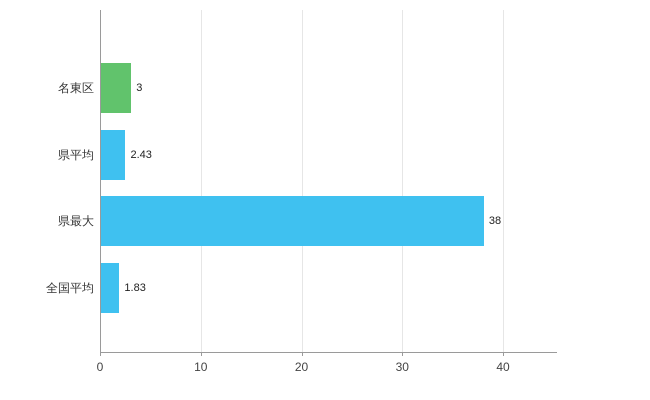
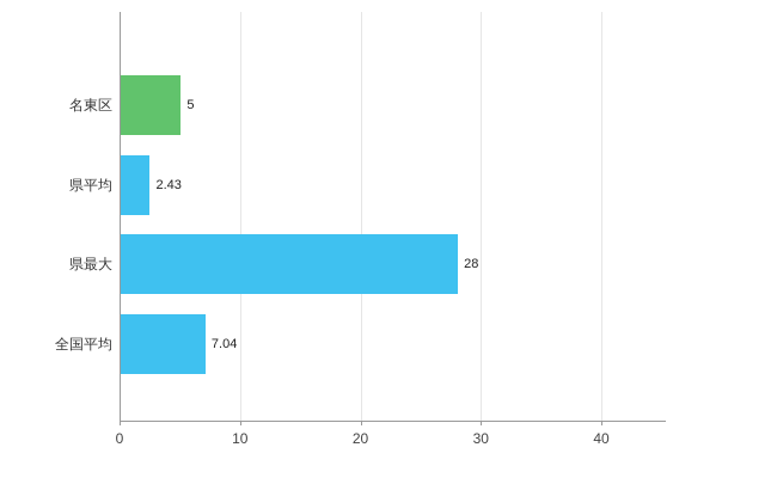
名東区: 3 -> 5
県最大: 38 -> 28
全国平均: 1.83 -> 7.04
